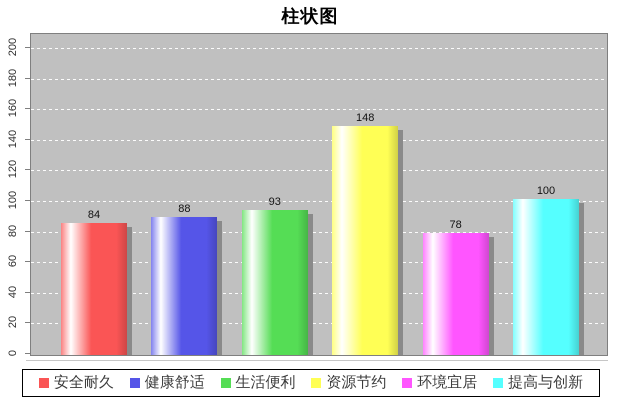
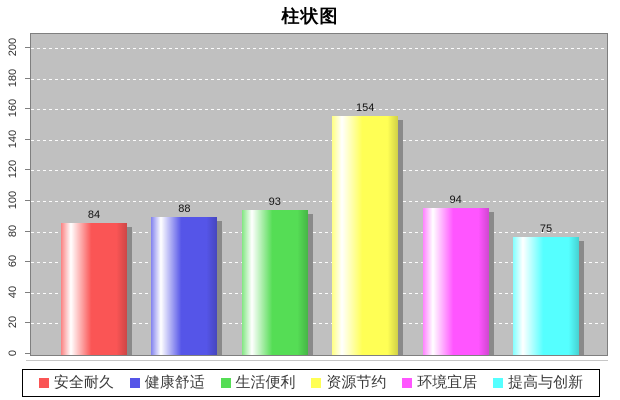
资源节约: 148 -> 154
环境宜居: 78 -> 94
提高与创新: 100 -> 75
